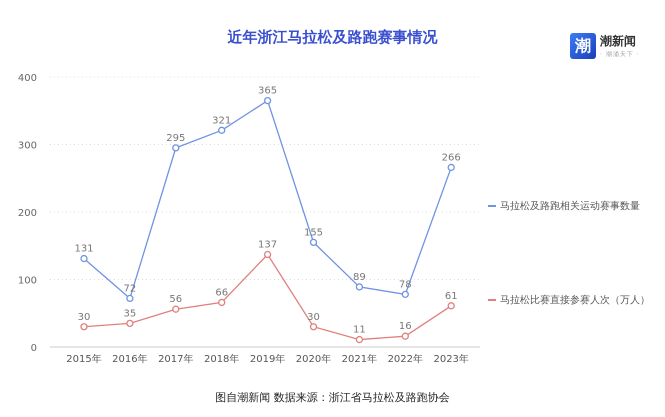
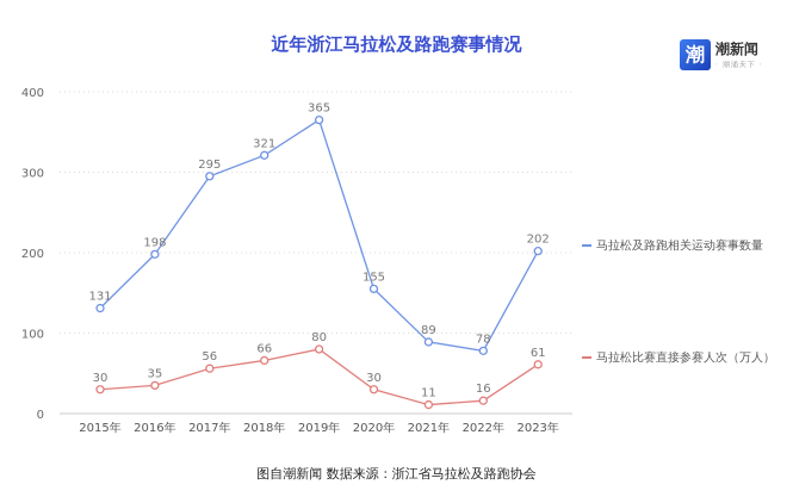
马拉松及路跑相关运动赛事数量/2016年: 72 -> 198
马拉松比赛直接参赛人次（万人）/2019年: 137 -> 80
马拉松及路跑相关运动赛事数量/2023年: 266 -> 202
